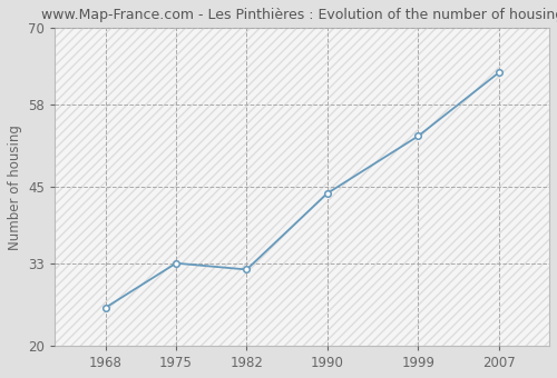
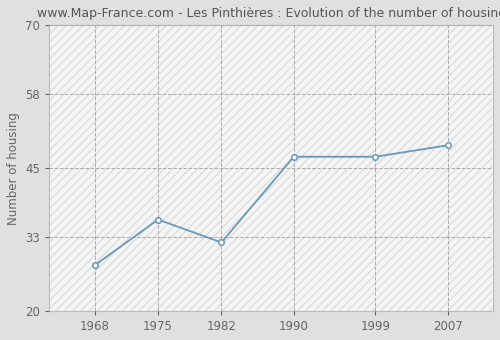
1968: 26 -> 28
1975: 33 -> 36
1990: 44 -> 47
1999: 53 -> 47
2007: 63 -> 49
